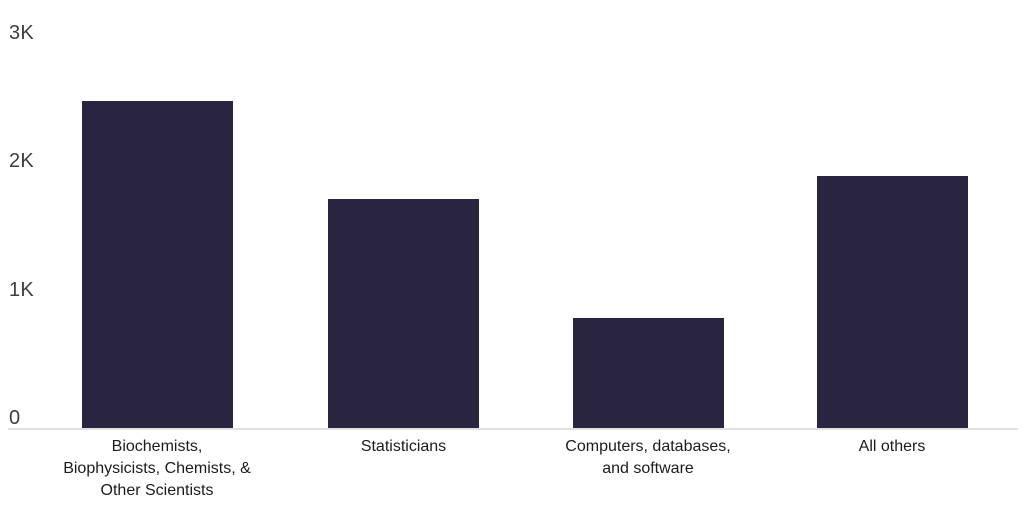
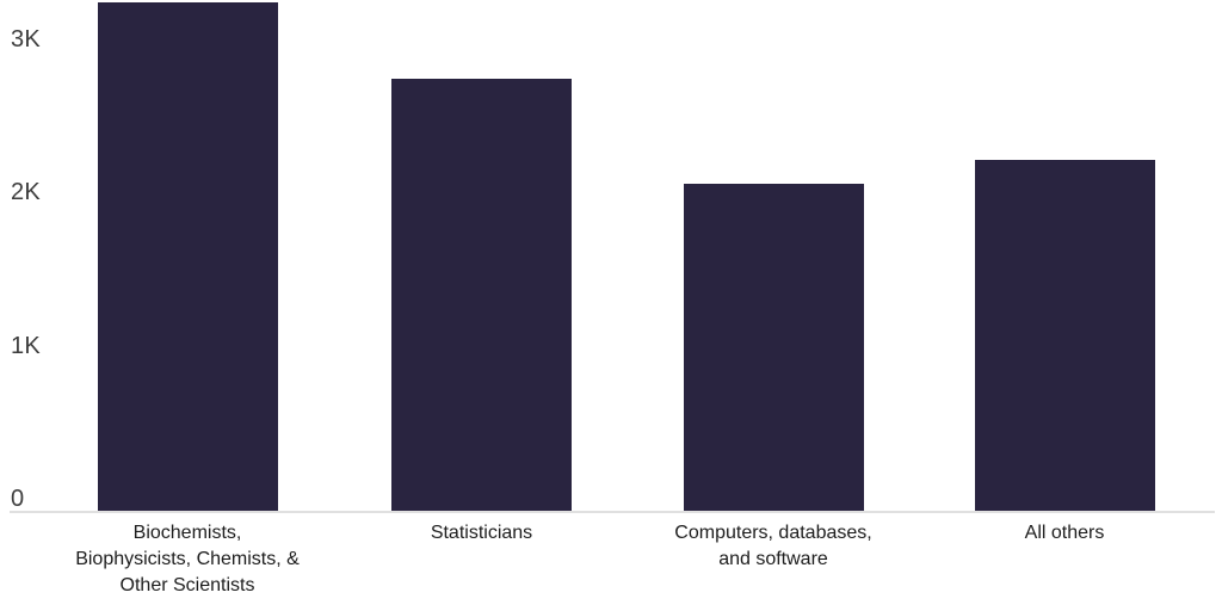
Biochemists, Biophysicists, Chemists, & Other Scientists: 2.47K -> 3.24K
Statisticians: 1.71K -> 2.74K
Computers, databases, and software: 0.78K -> 2.06K
All others: 1.89K -> 2.21K
